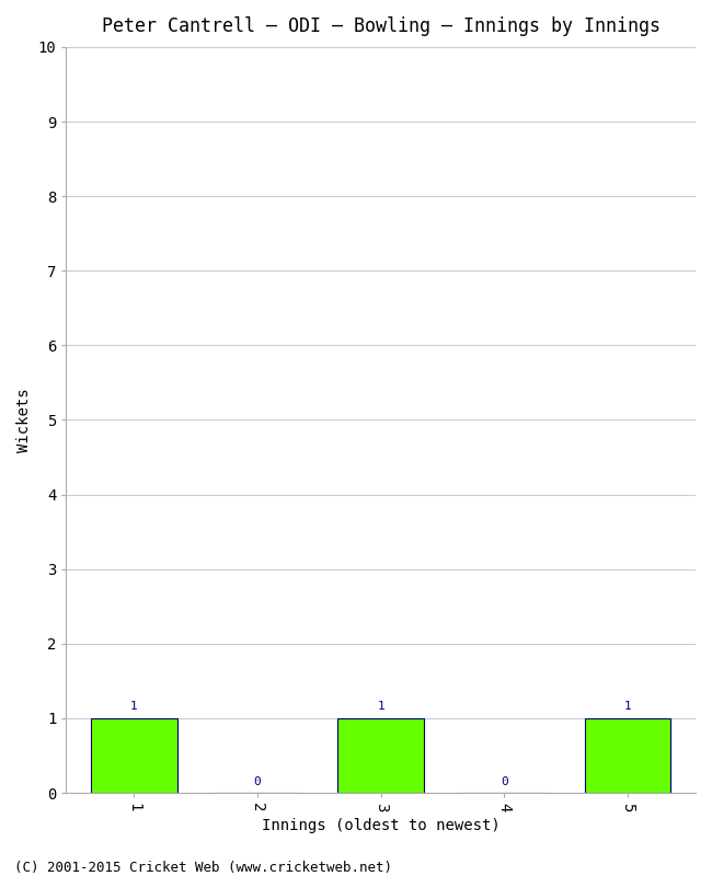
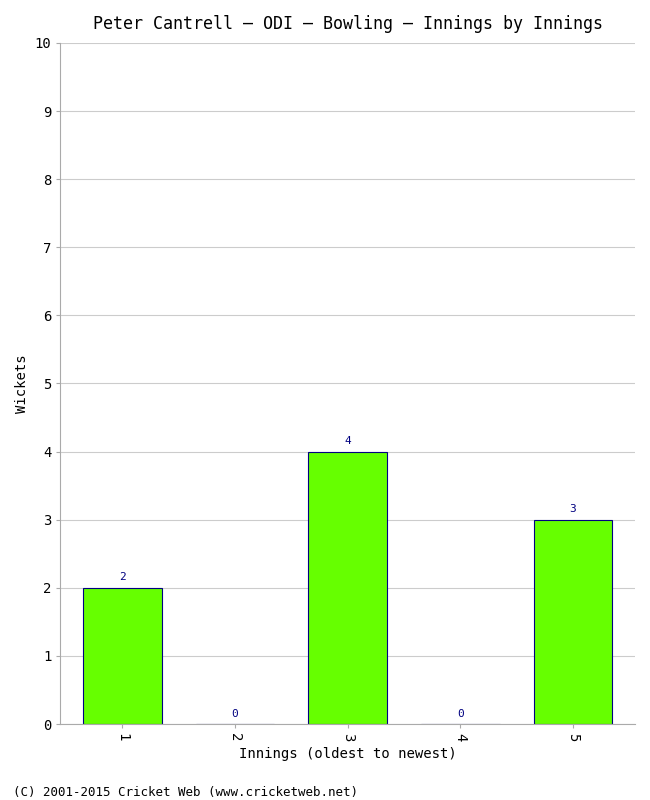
1: 1 -> 2
3: 1 -> 4
5: 1 -> 3
